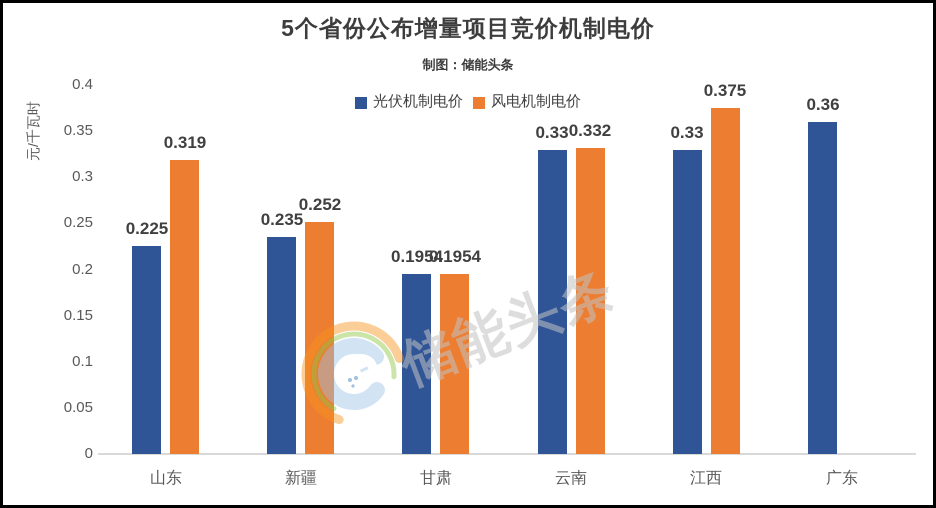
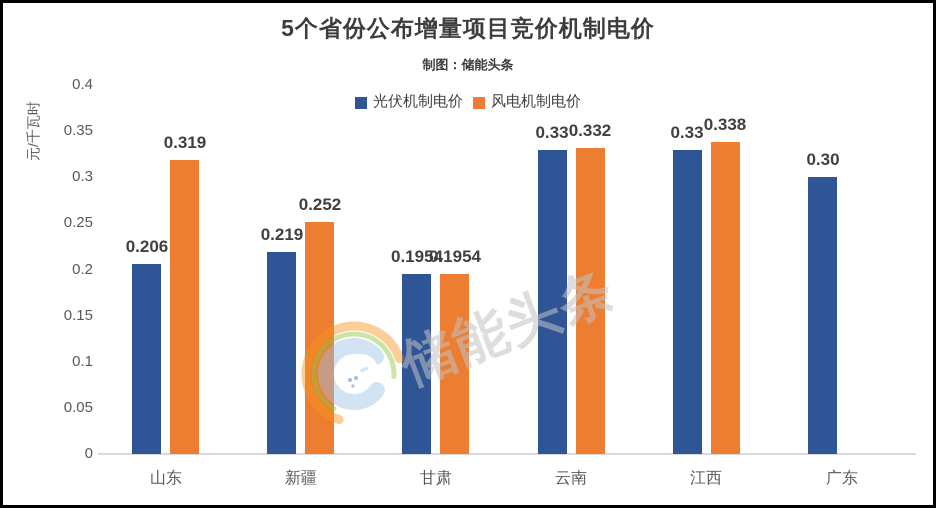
光伏机制电价/山东: 0.225 -> 0.206
光伏机制电价/新疆: 0.235 -> 0.219
风电机制电价/江西: 0.375 -> 0.338
光伏机制电价/广东: 0.36 -> 0.30
